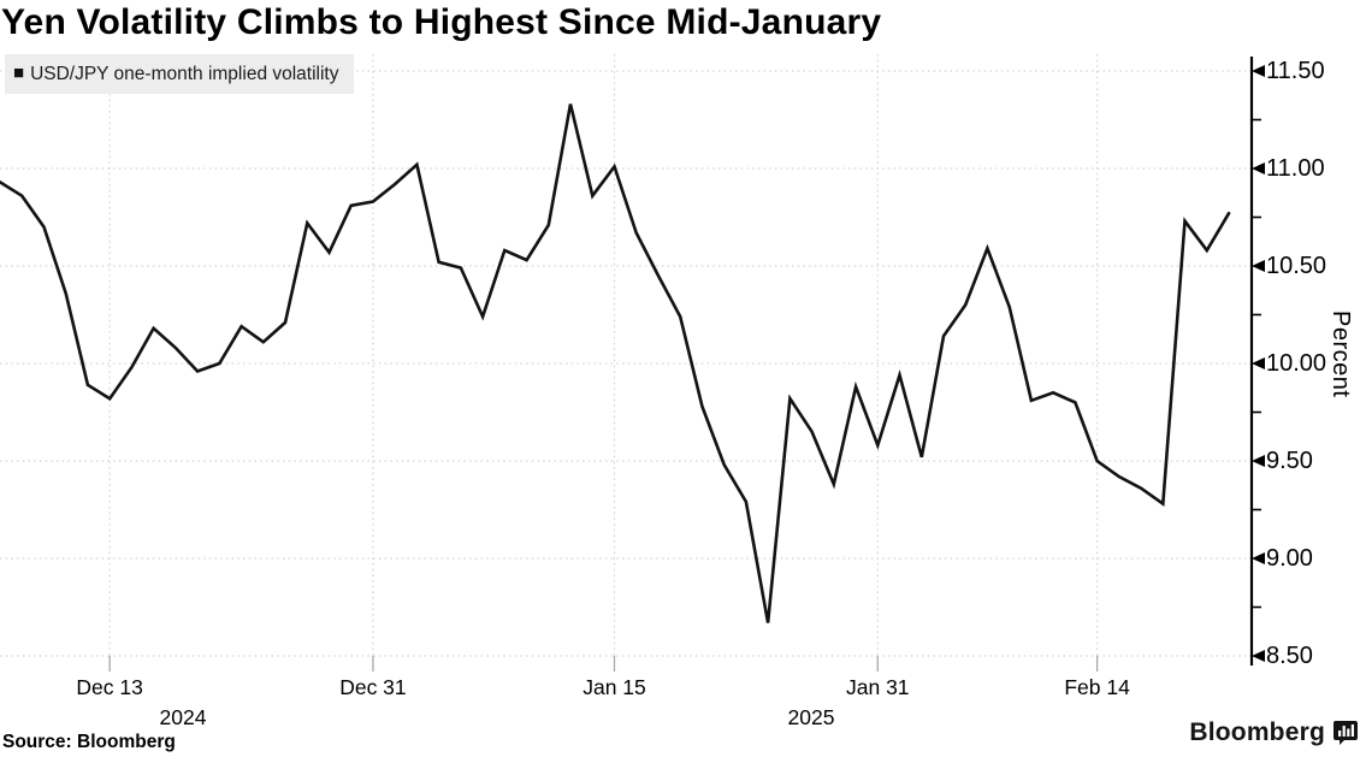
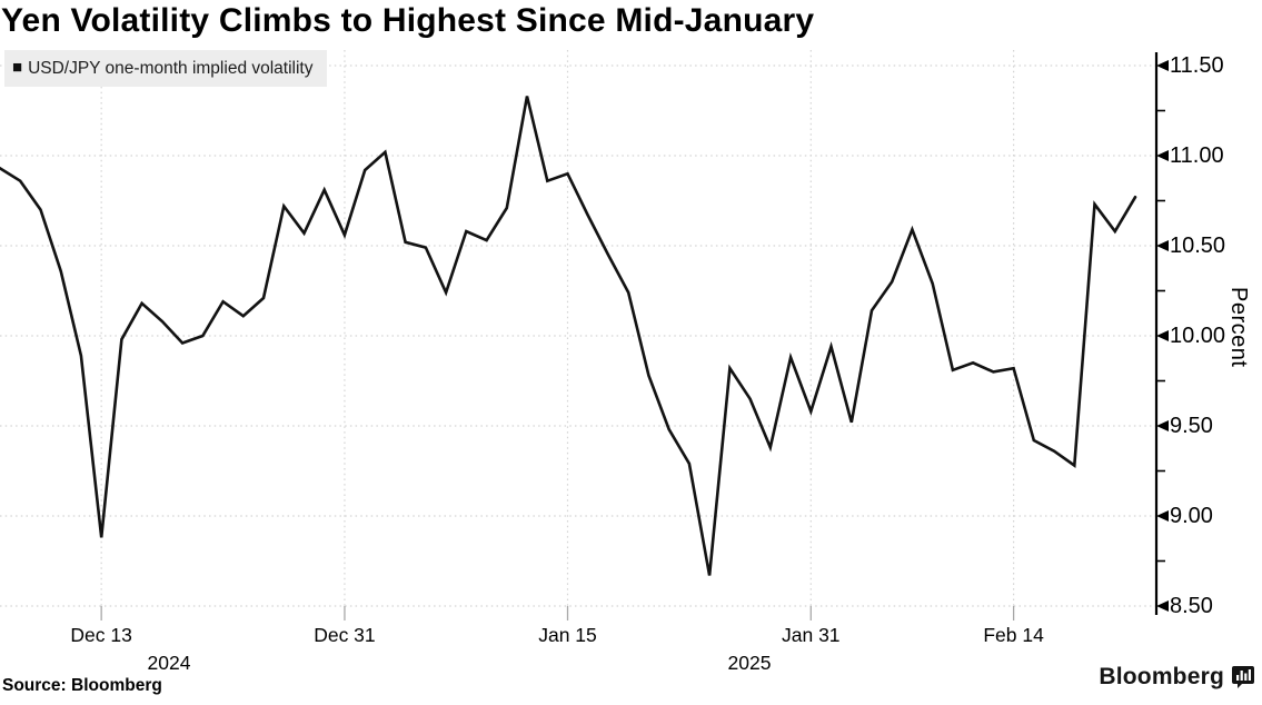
Dec 13: 9.82 -> 8.88
Dec 31: 10.83 -> 10.56
Jan 15: 11.01 -> 10.90
Feb 14: 9.50 -> 9.82
